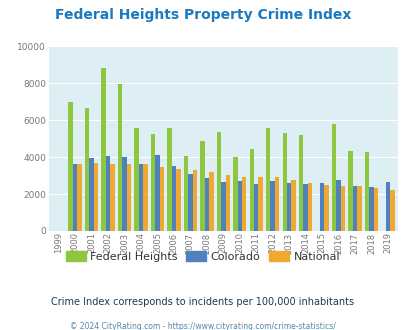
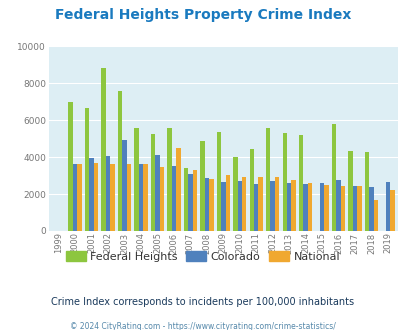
Federal Heights/2003: 8000 -> 7600
Colorado/2003: 4000 -> 4900
National/2006: 3400 -> 4500
Federal Heights/2007: 4000 -> 3400
National/2008: 3200 -> 2800
National/2018: 2400 -> 1700
